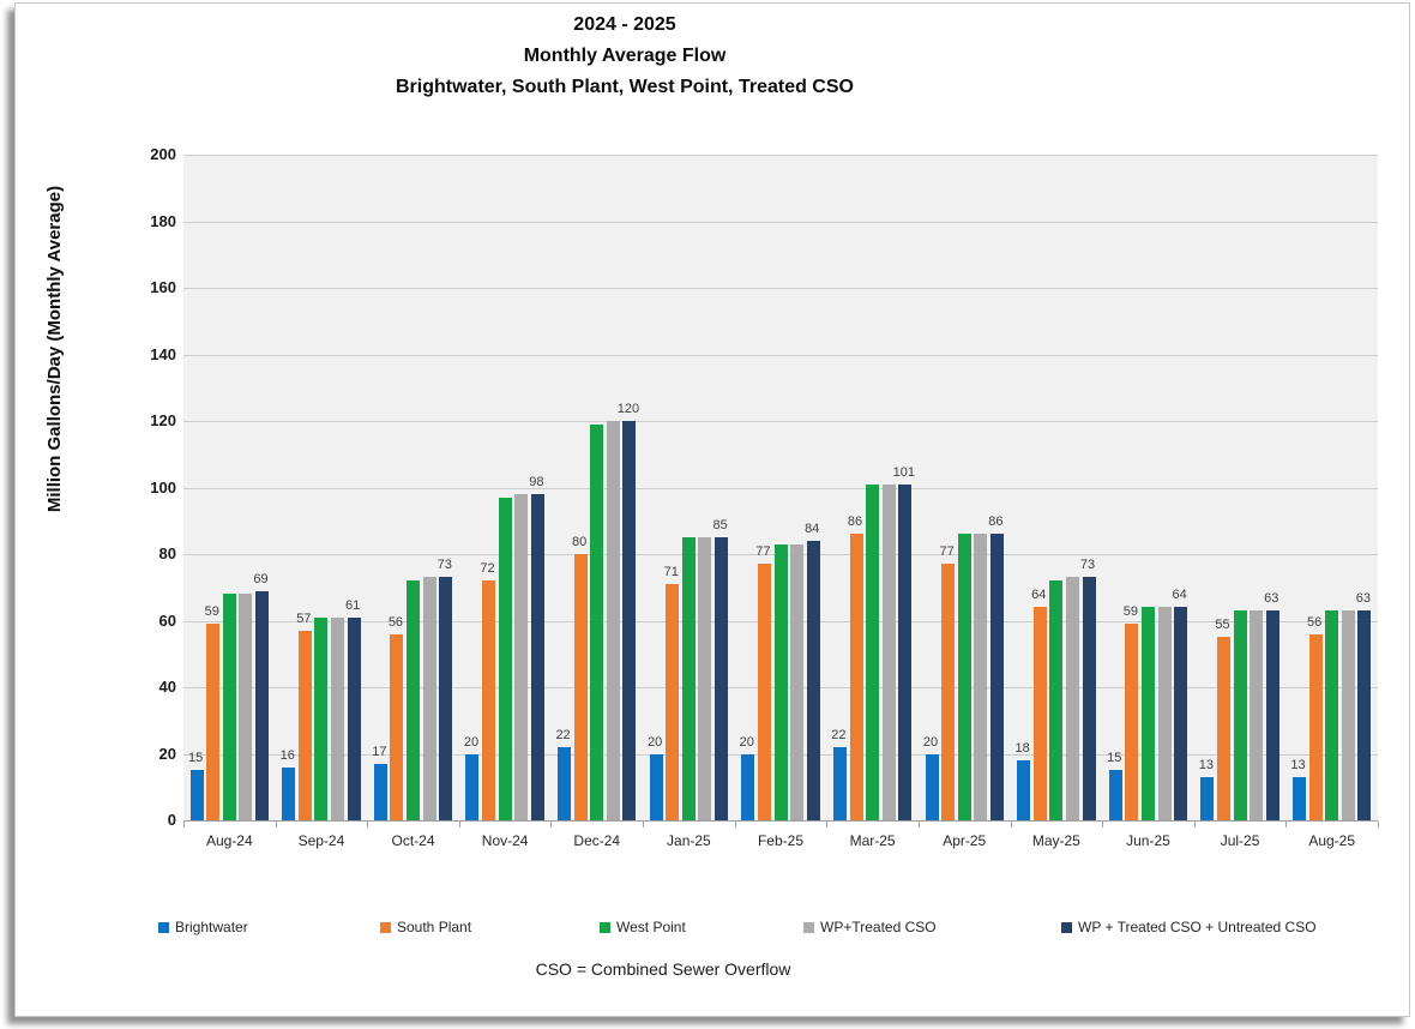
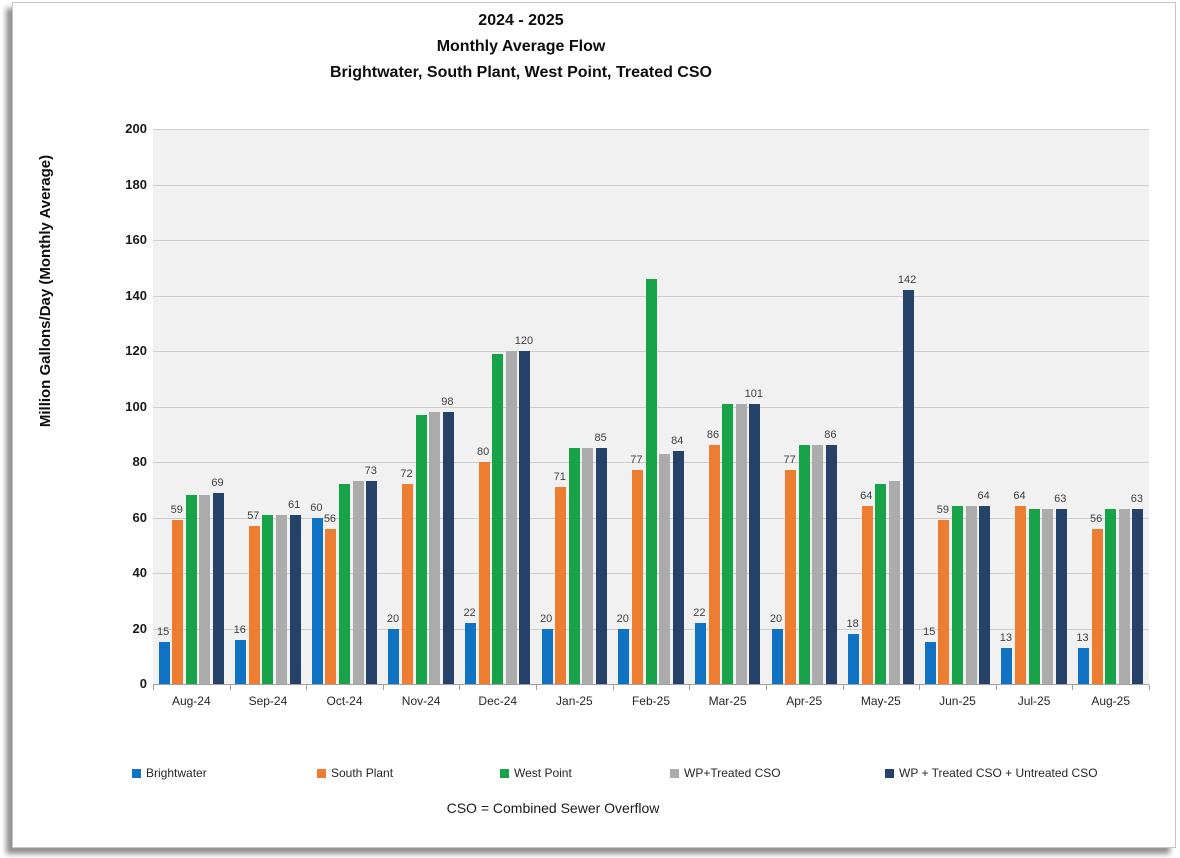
Brightwater/Oct-24: 17 -> 60
West Point/Feb-25: 83 -> 146
WP + Treated CSO + Untreated CSO/May-25: 73 -> 142
South Plant/Jul-25: 55 -> 64
